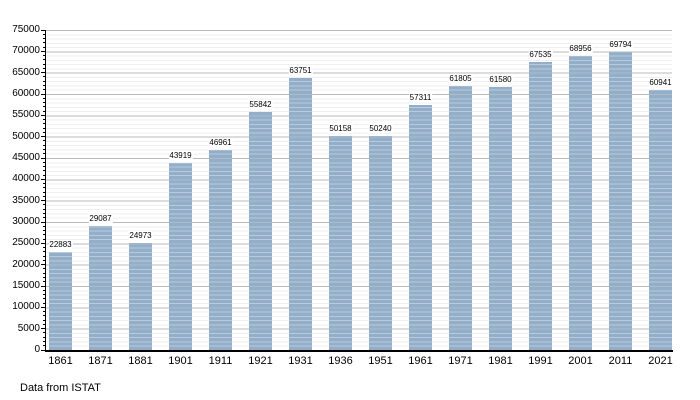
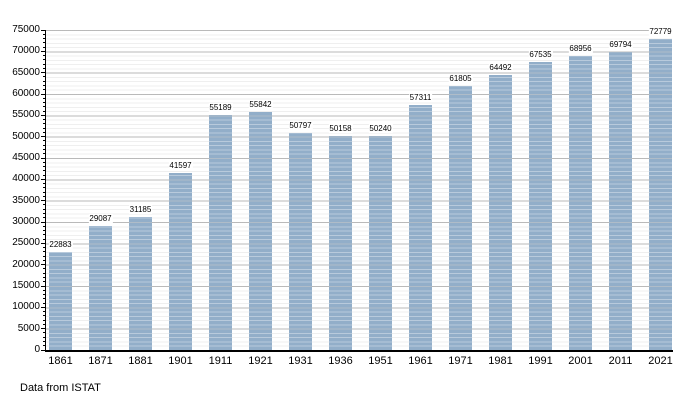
1881: 24973 -> 31185
1901: 43919 -> 41597
1911: 46961 -> 55189
1931: 63751 -> 50797
1981: 61580 -> 64492
2021: 60941 -> 72779
